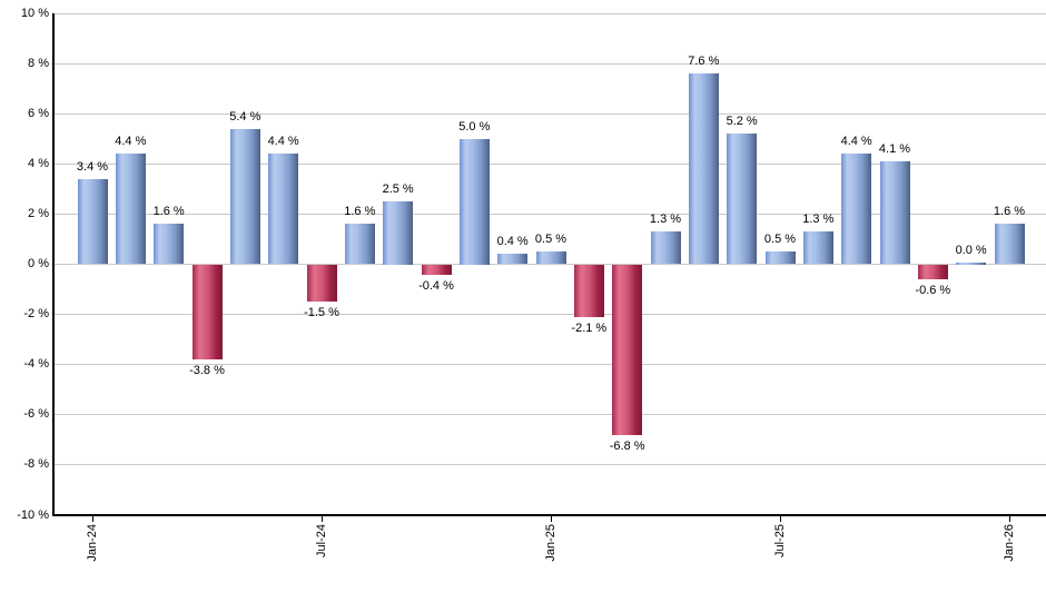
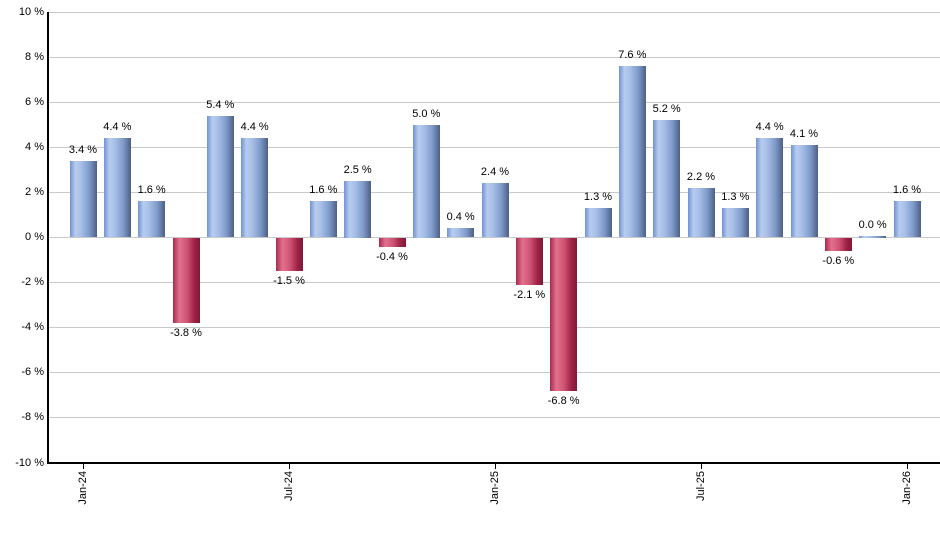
Jan-25: 0.5 -> 2.4
Jul-25: 0.5 -> 2.2
